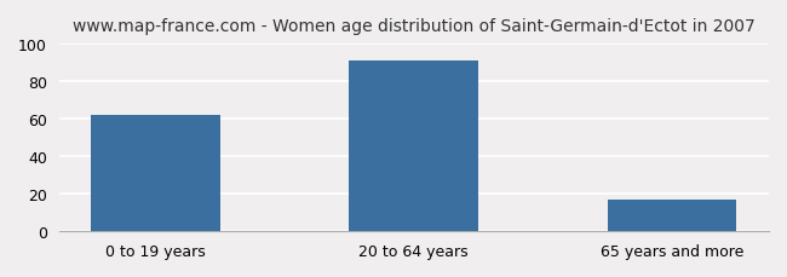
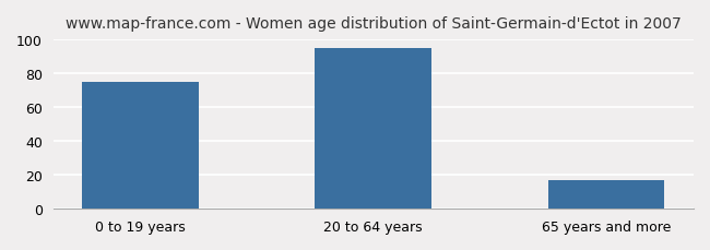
0 to 19 years: 62 -> 75
20 to 64 years: 91 -> 95
